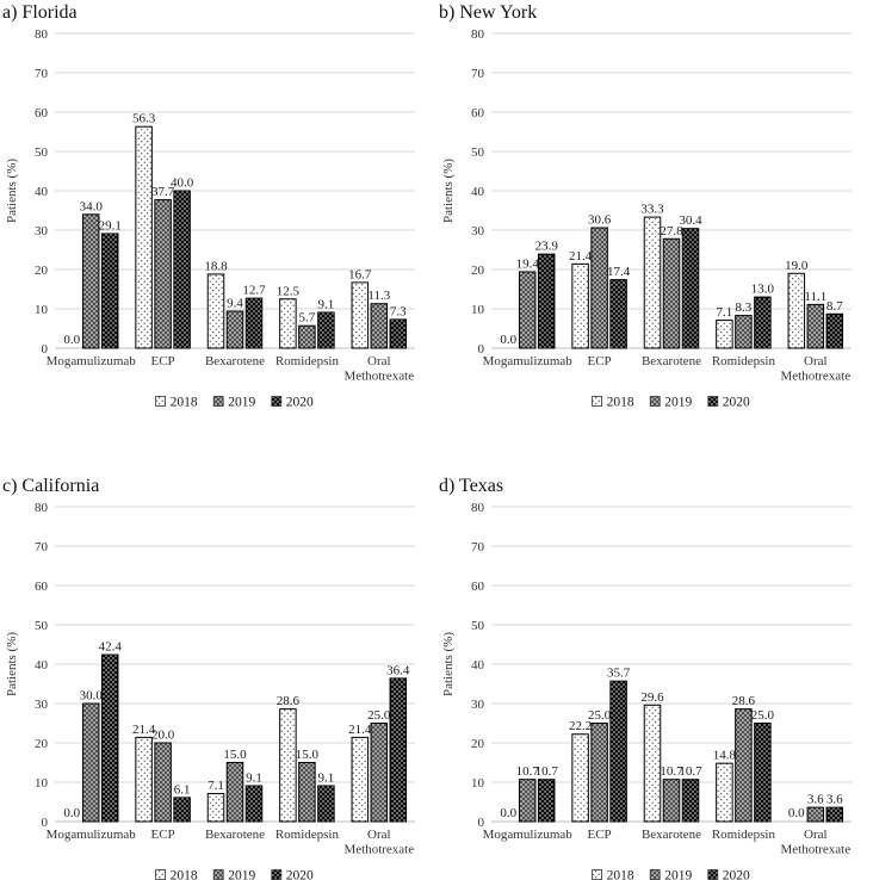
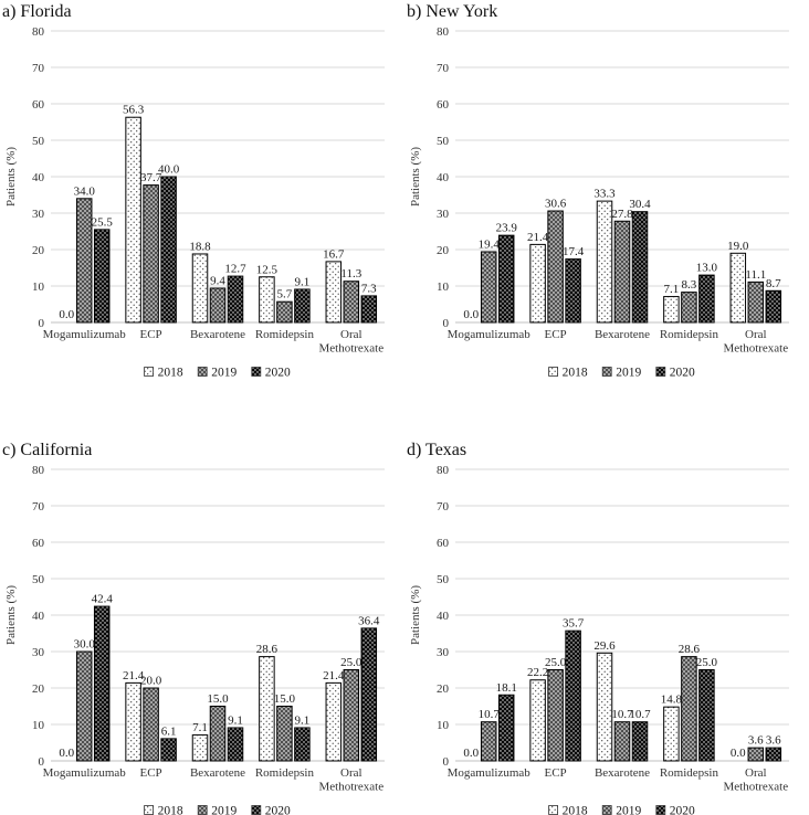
a) Florida/2020/Mogamulizumab: 29.1 -> 25.5
d) Texas/2020/Mogamulizumab: 10.7 -> 18.1
